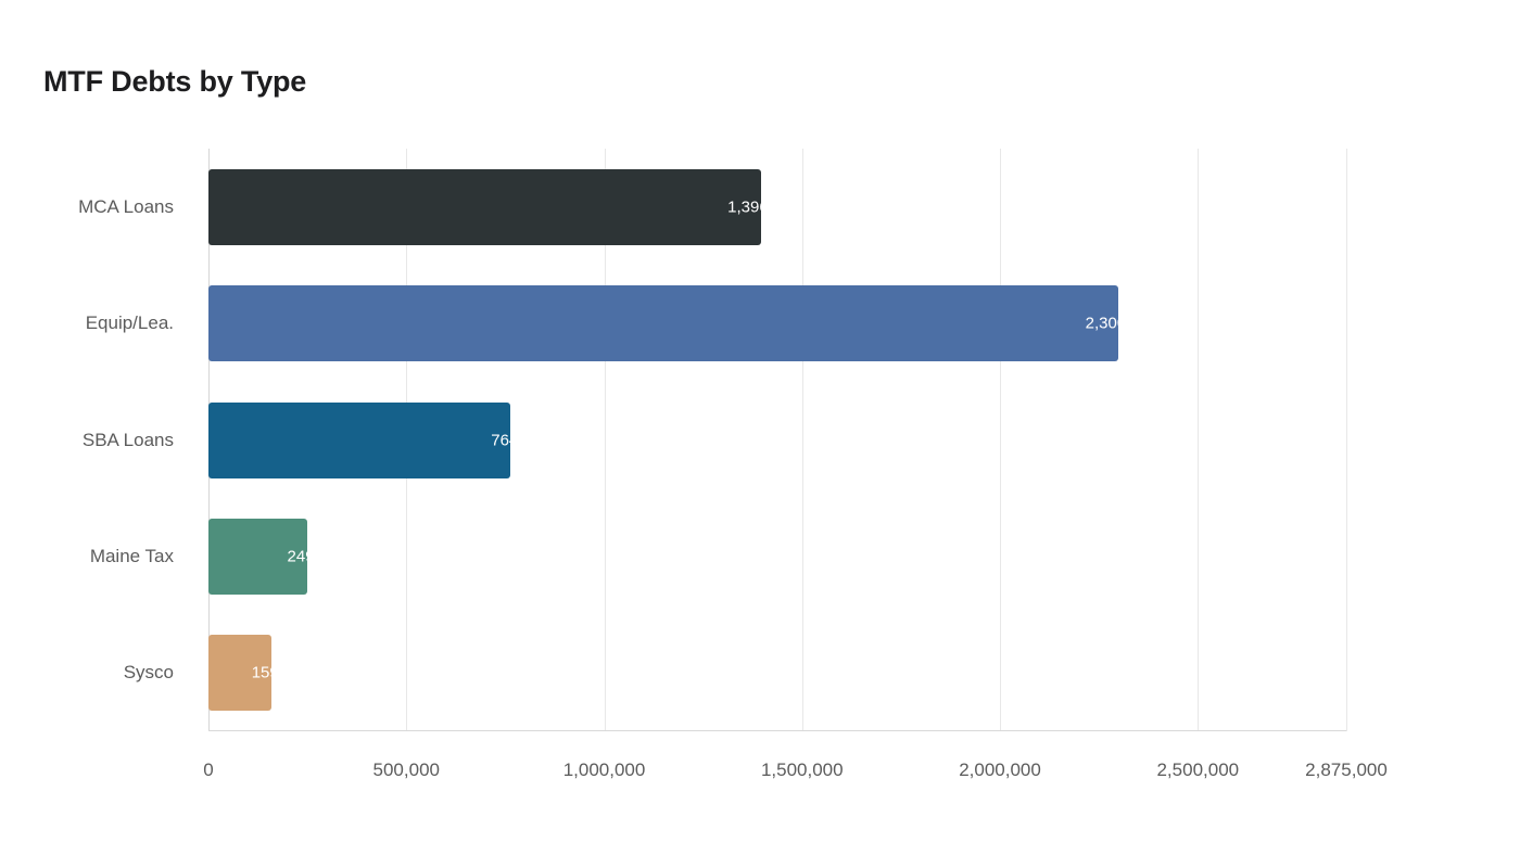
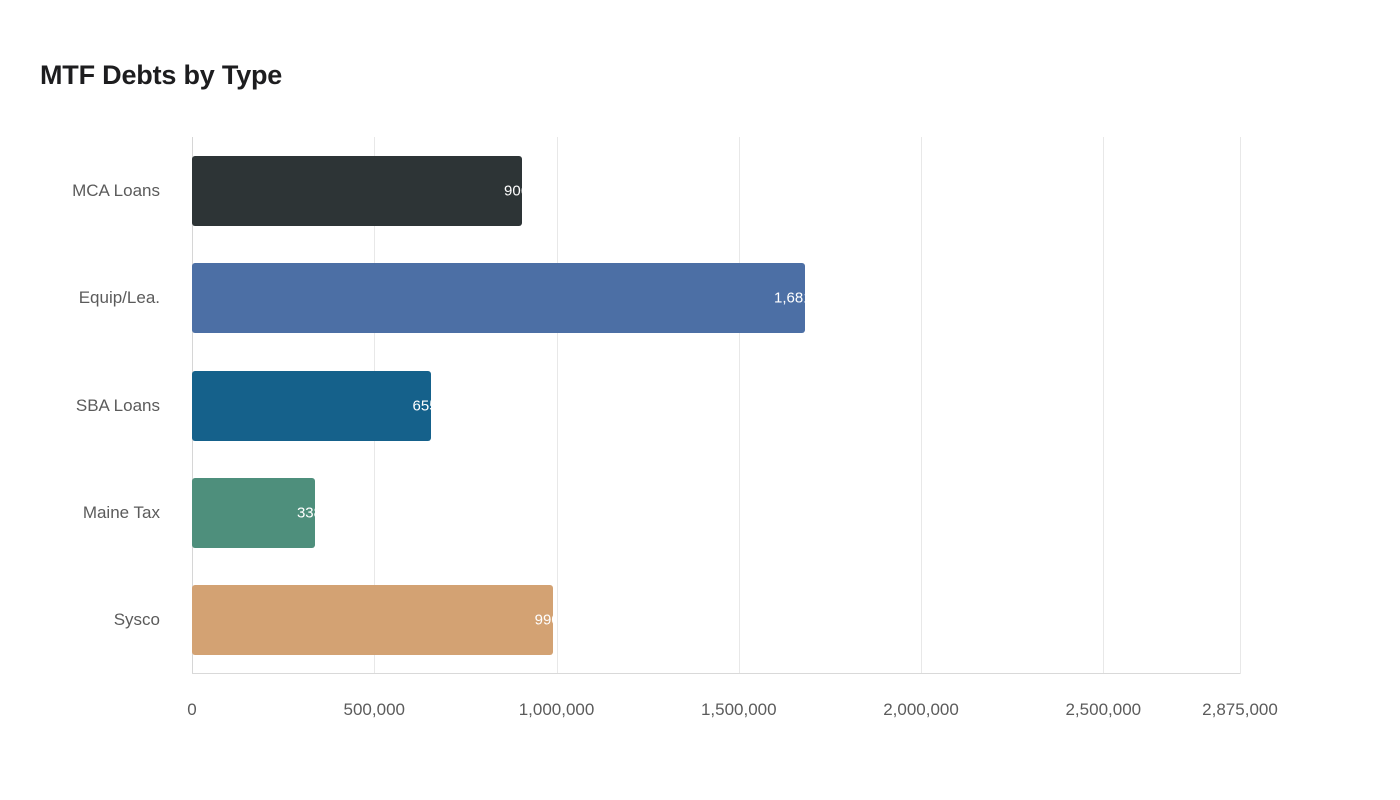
MCA Loans: 1,396,000 -> 906,000
Equip/Lea.: 2,300,000 -> 1,681,000
SBA Loans: 764,000 -> 655,000
Maine Tax: 249,000 -> 338,000
Sysco: 159,000 -> 990,000
